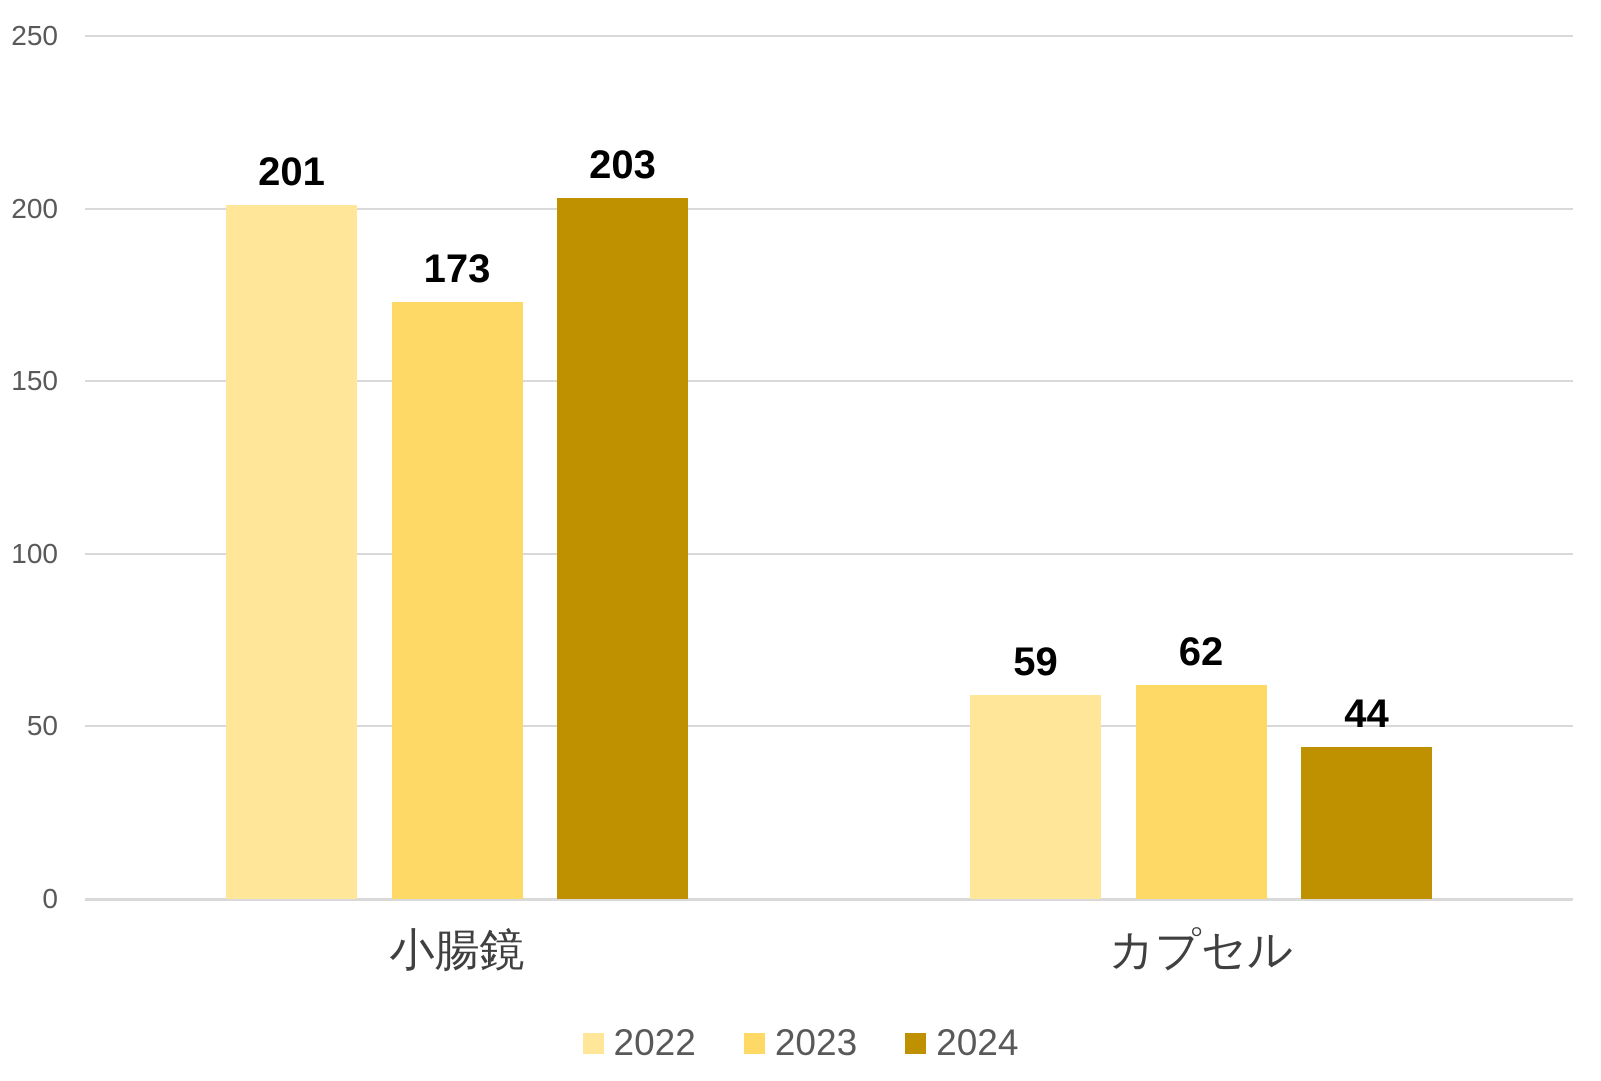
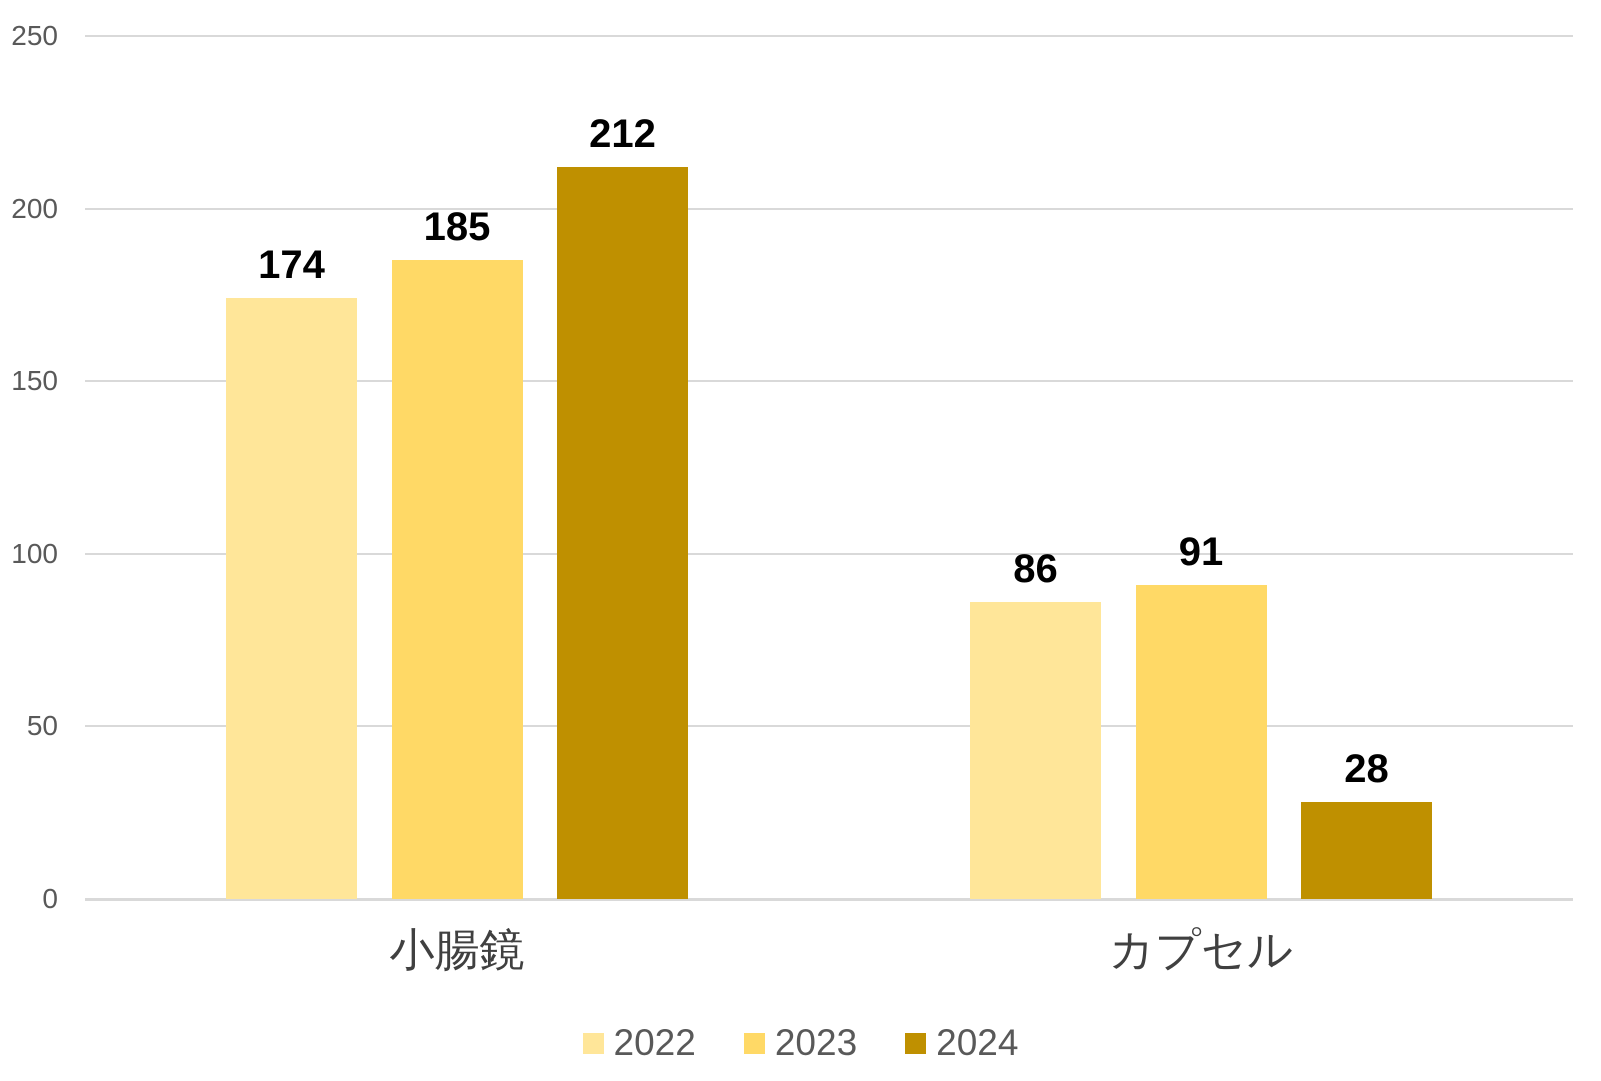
2022/小腸鏡: 201 -> 174
2023/小腸鏡: 173 -> 185
2024/小腸鏡: 203 -> 212
2022/カプセル: 59 -> 86
2023/カプセル: 62 -> 91
2024/カプセル: 44 -> 28
